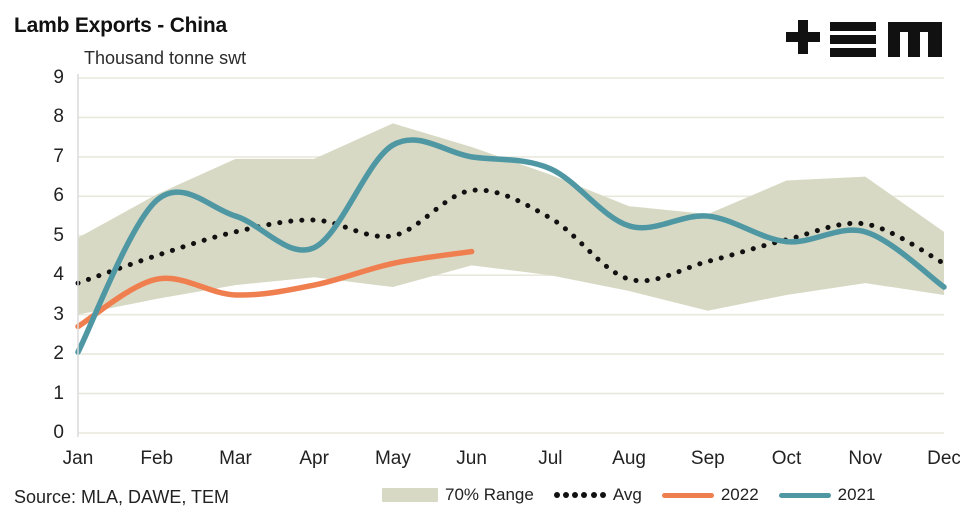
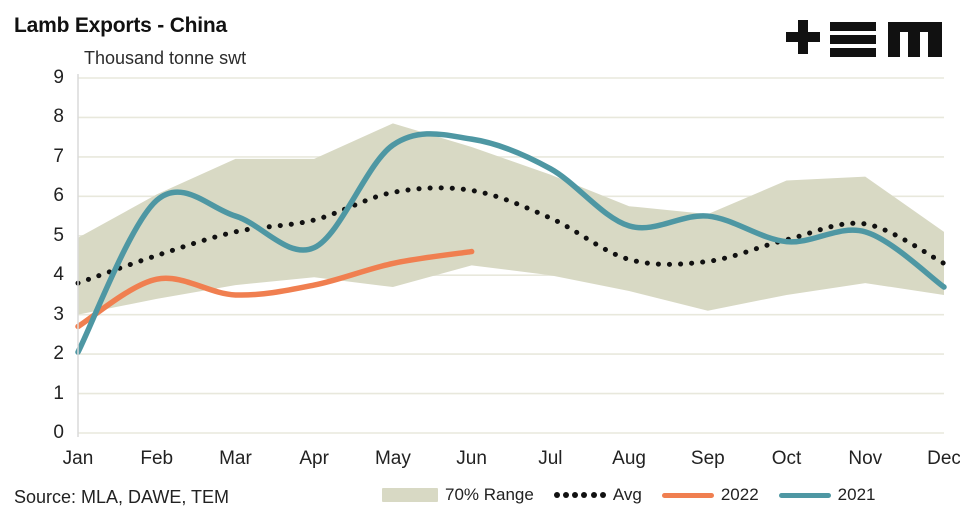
Avg/May: 5.0 -> 6.1
2021/Jun: 7.0 -> 7.5
Avg/Aug: 3.9 -> 4.4
